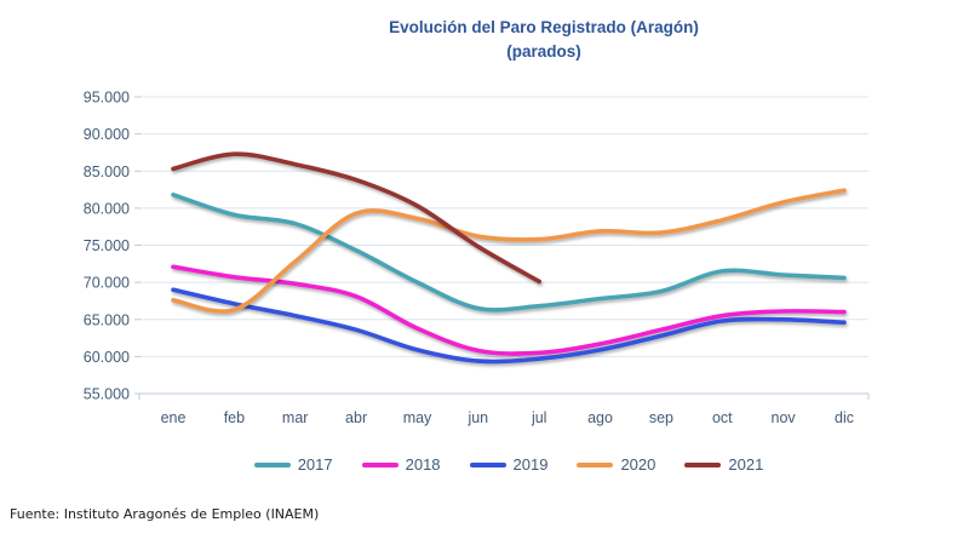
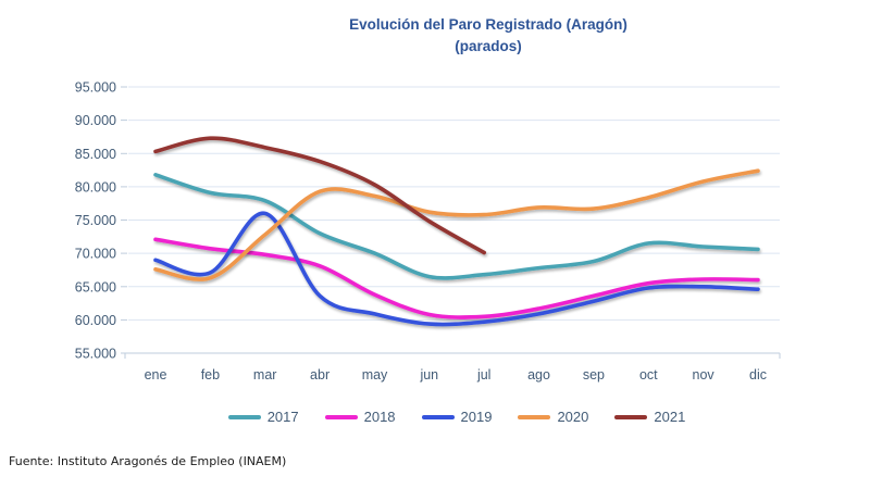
2019/mar: 66000 -> 76000
2017/abr: 74000 -> 73000
